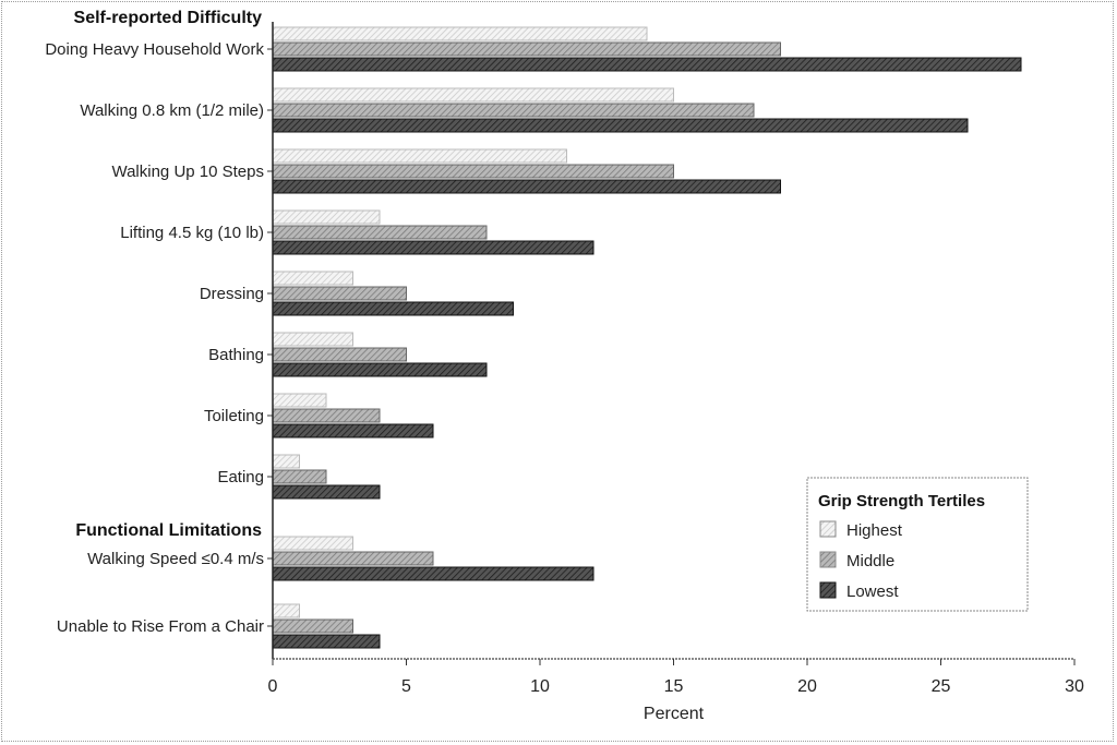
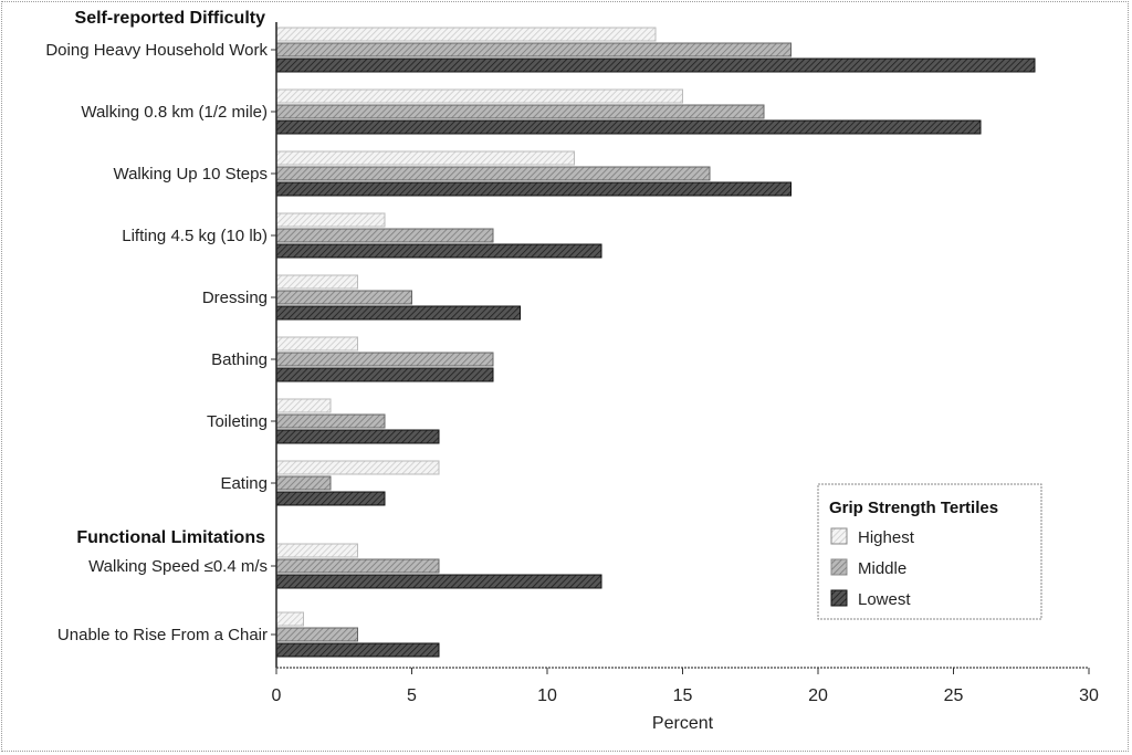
Middle/Walking Up 10 Steps: 15 -> 16
Middle/Bathing: 5 -> 8
Highest/Eating: 1 -> 6
Lowest/Unable to Rise From a Chair: 4 -> 6
